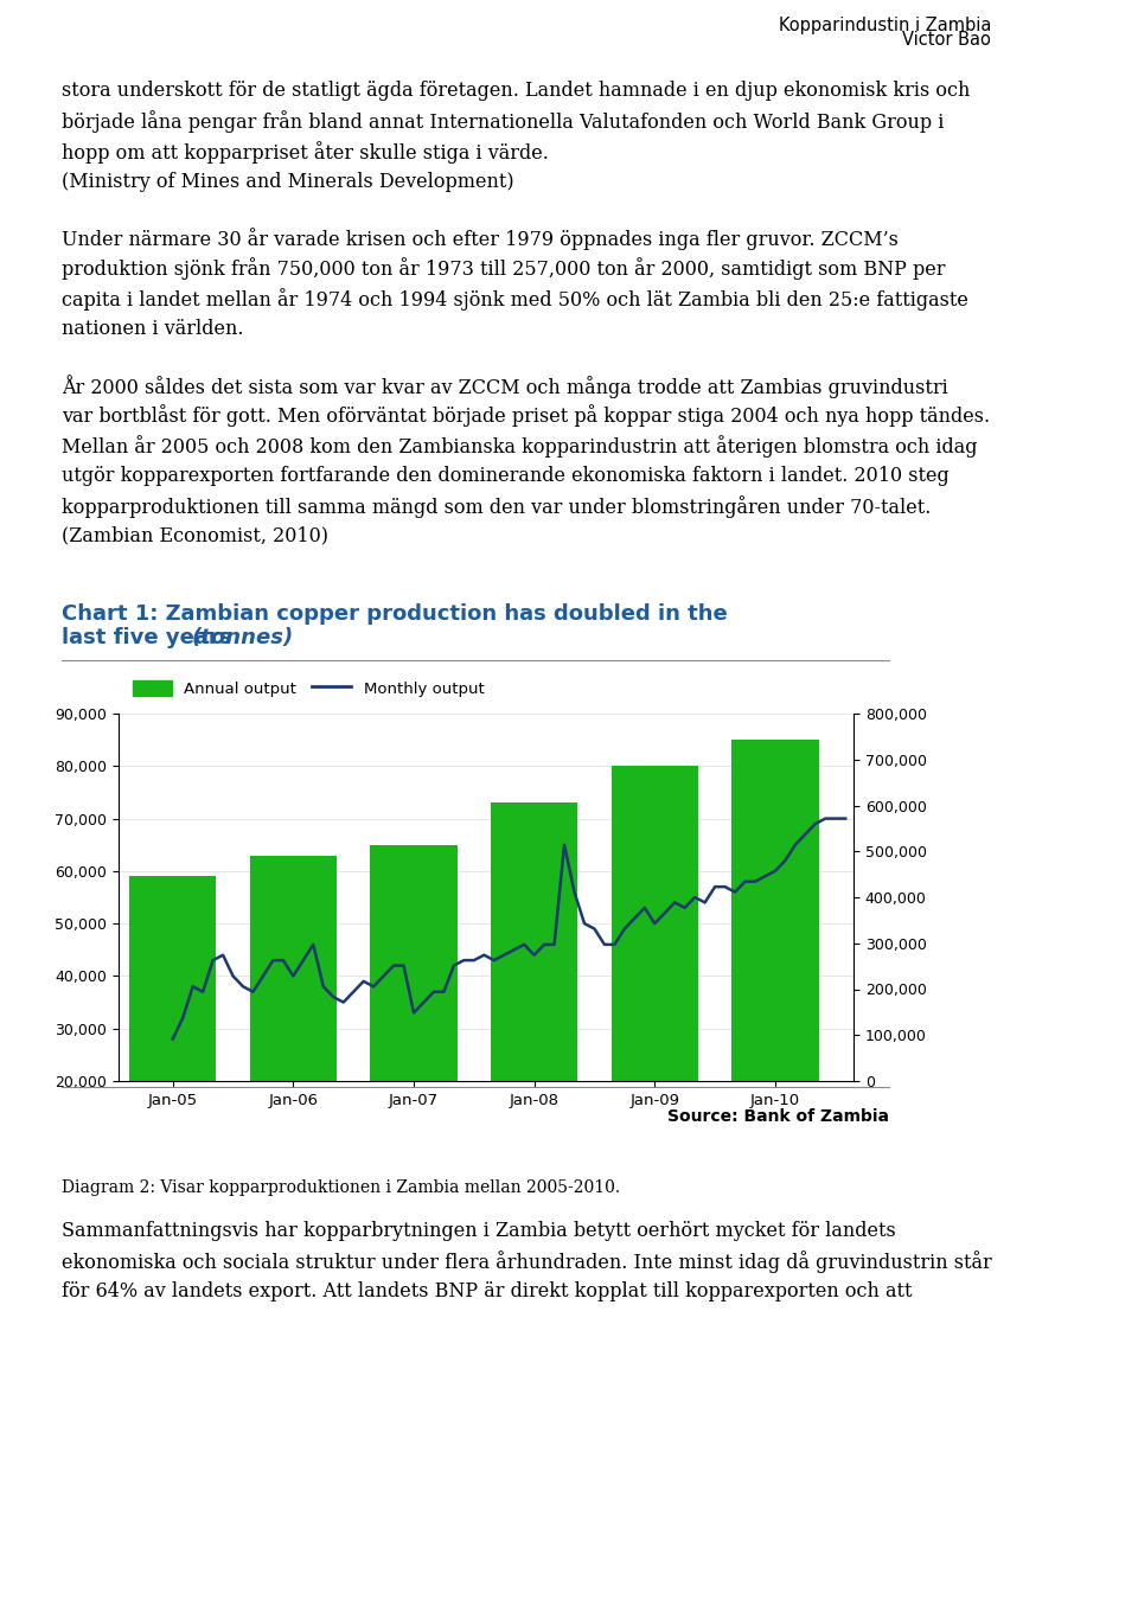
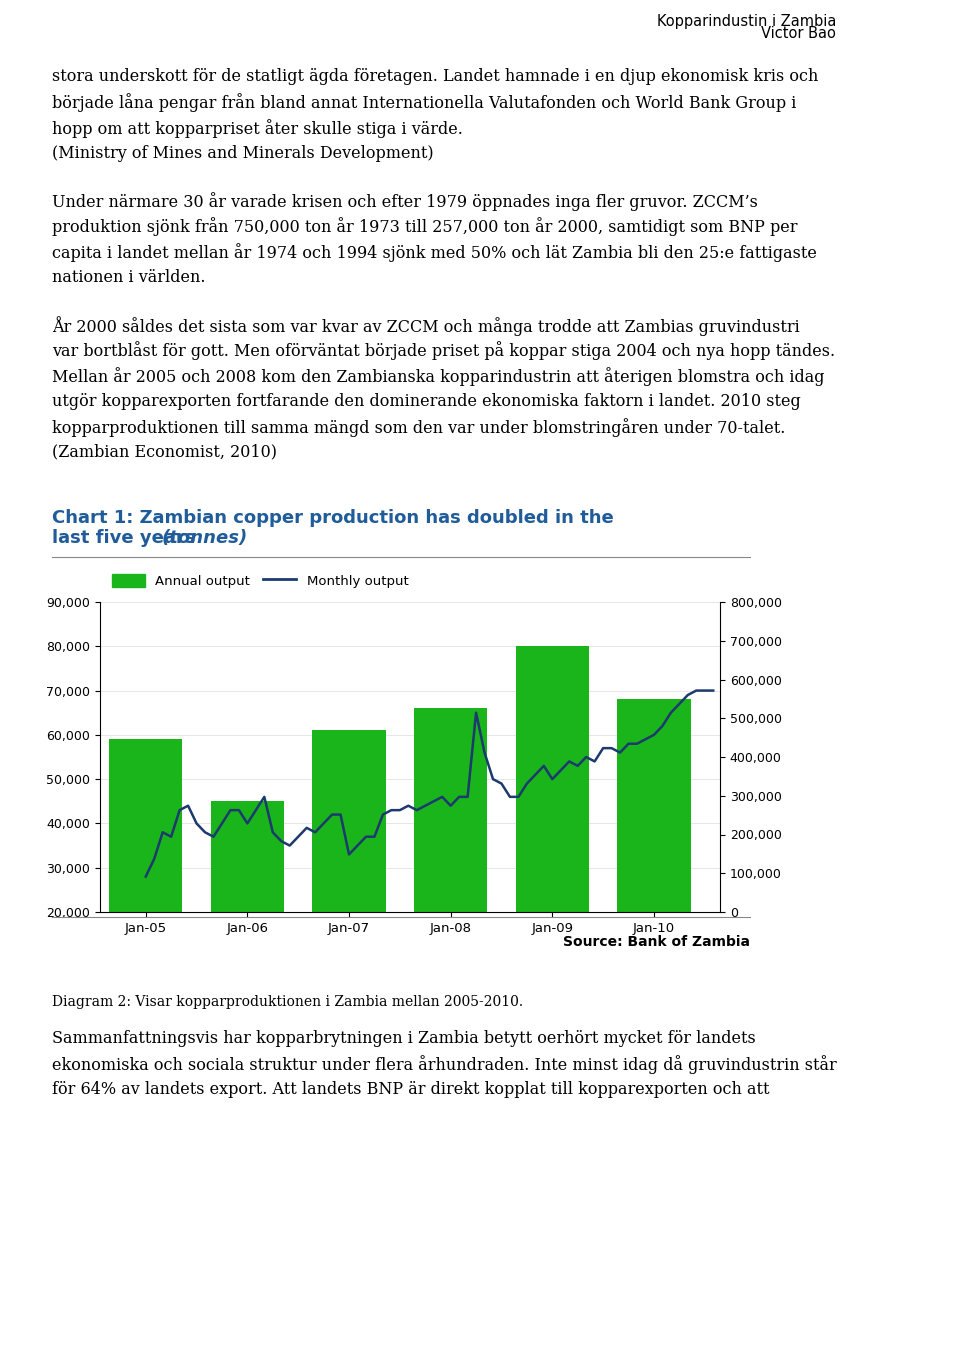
Annual output/Jan-06: 63,000 -> 45,000
Annual output/Jan-07: 65,000 -> 61,000
Annual output/Jan-08: 73,000 -> 66,000
Annual output/Jan-10: 85,000 -> 68,000
